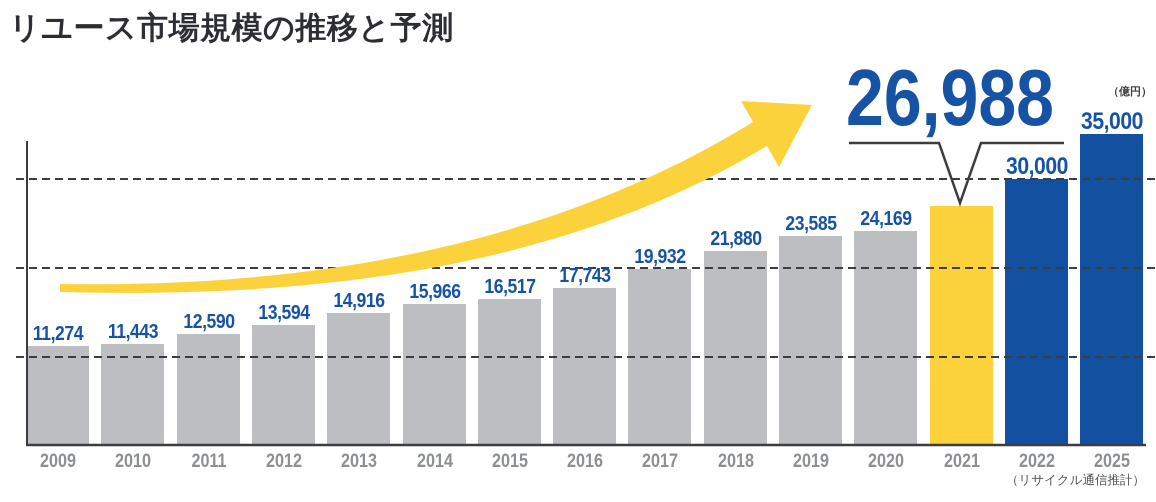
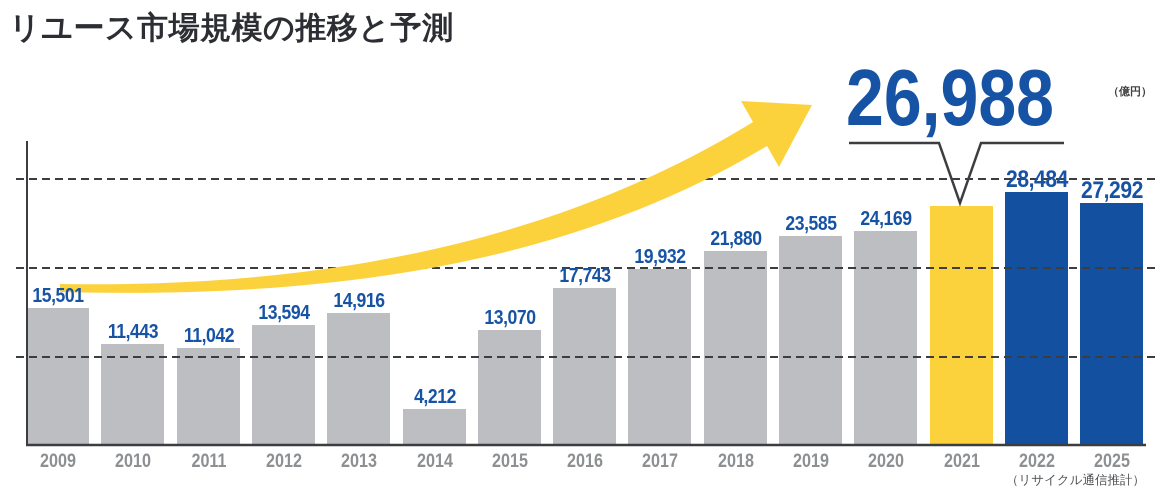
2009: 11,274 -> 15,501
2011: 12,590 -> 11,042
2014: 15,966 -> 4,212
2015: 16,517 -> 13,070
2022: 30,000 -> 28,484
2025: 35,000 -> 27,292
